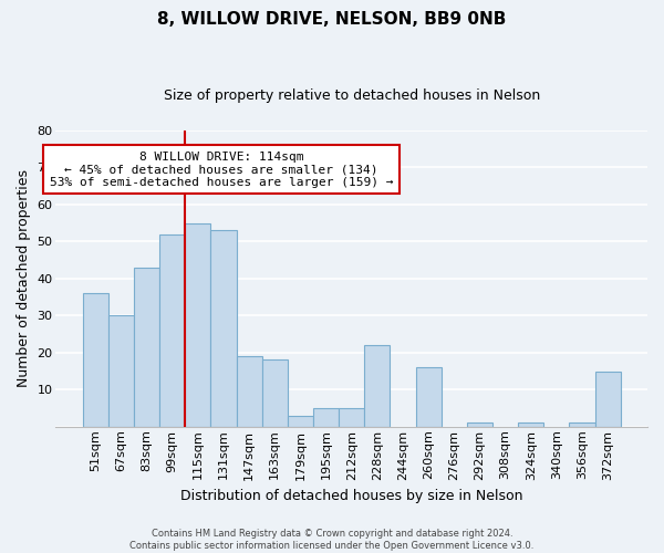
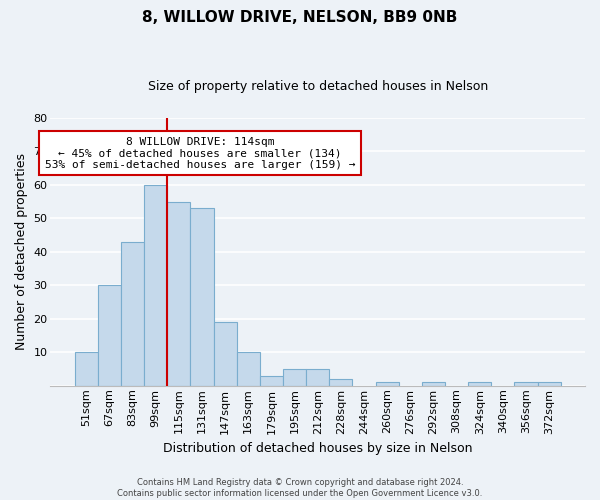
51sqm: 36 -> 10
99sqm: 52 -> 60
163sqm: 18 -> 10
228sqm: 22 -> 2
260sqm: 16 -> 1
372sqm: 15 -> 1
